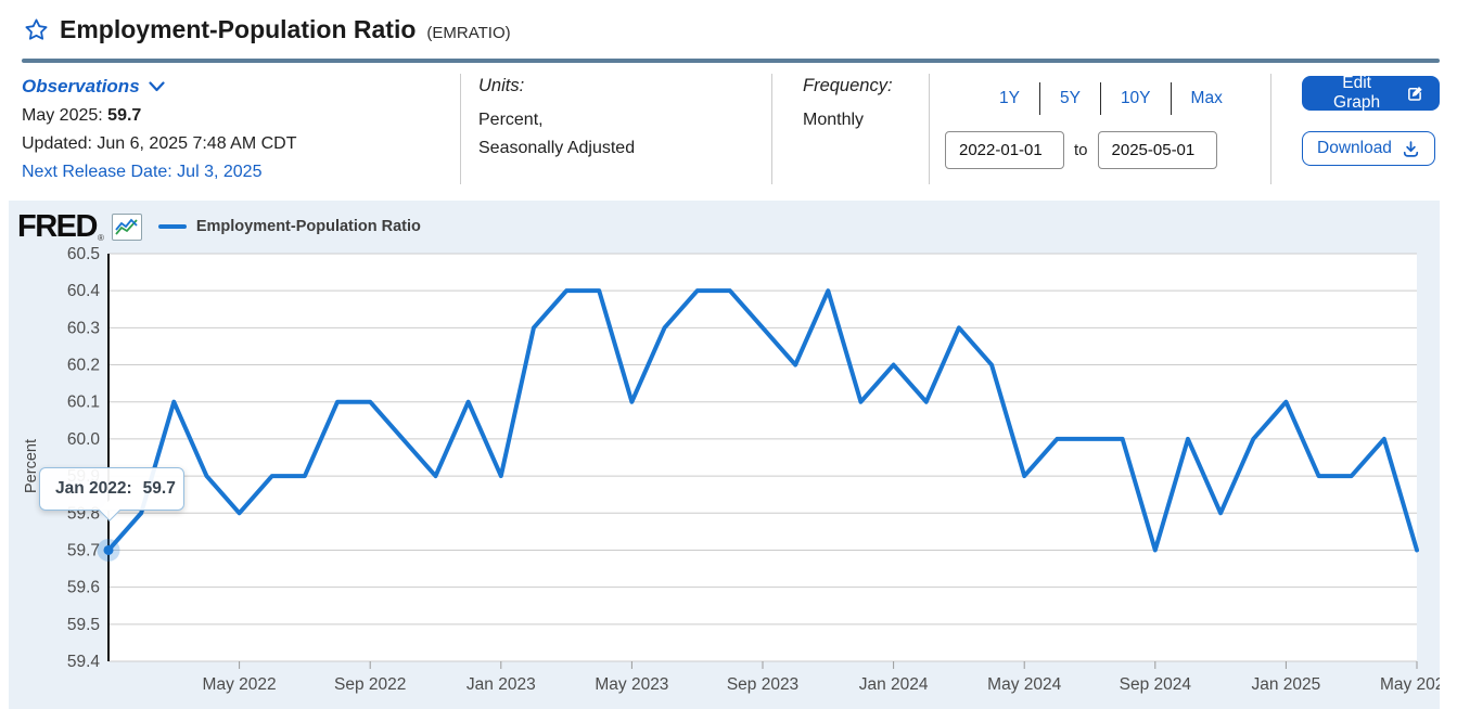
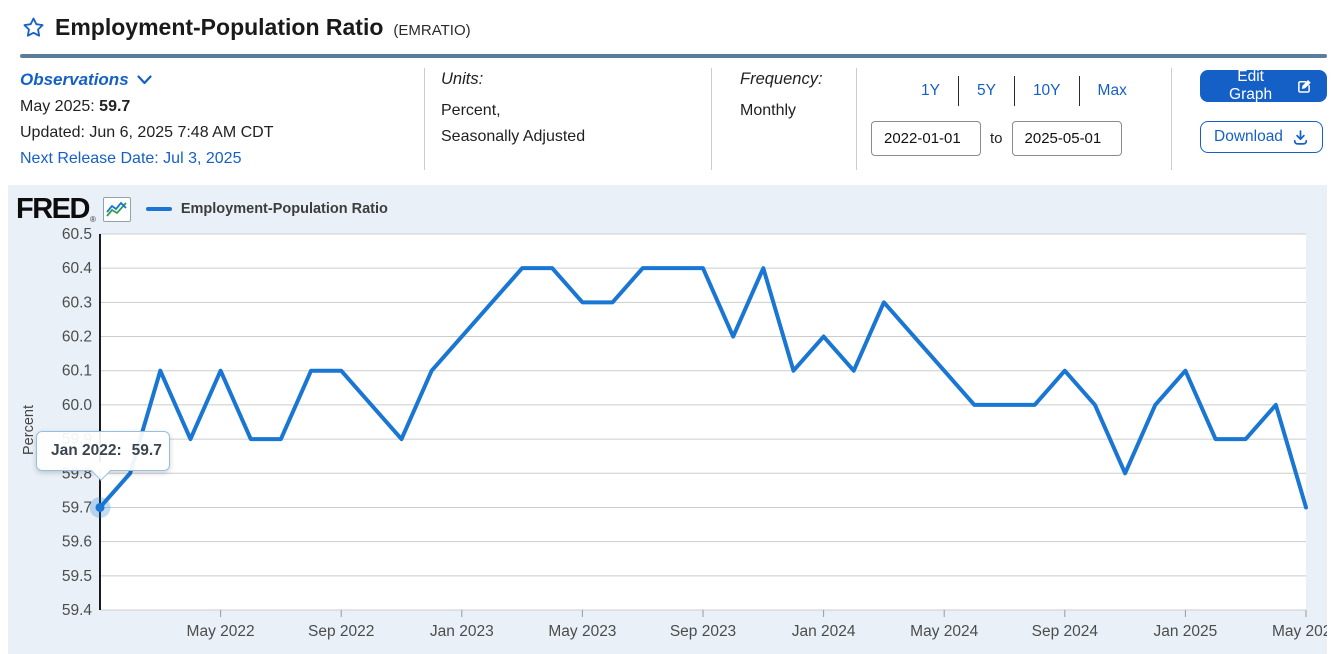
May 2022: 59.8 -> 60.1
Jan 2023: 59.9 -> 60.2
May 2023: 60.1 -> 60.3
Sep 2023: 60.3 -> 60.4
May 2024: 59.9 -> 60.1
Sep 2024: 59.7 -> 60.1
